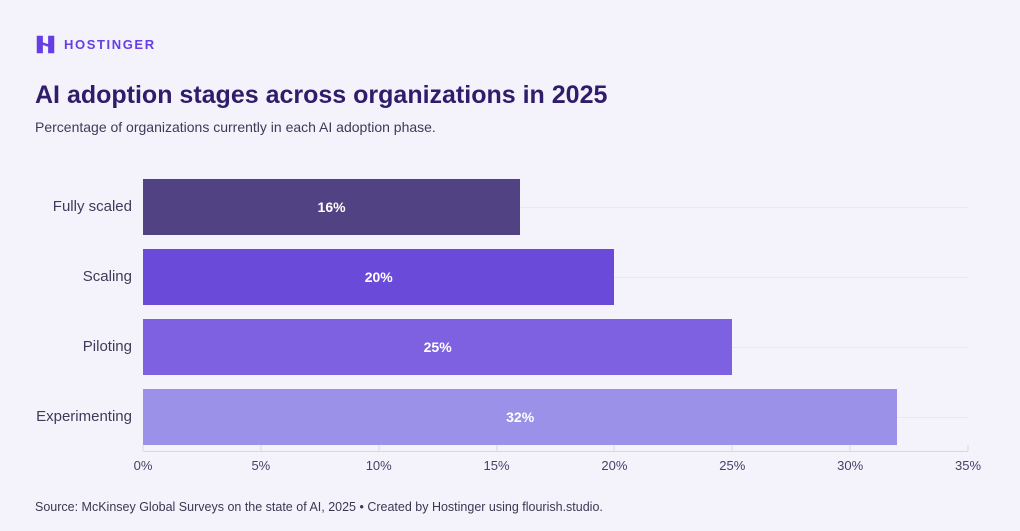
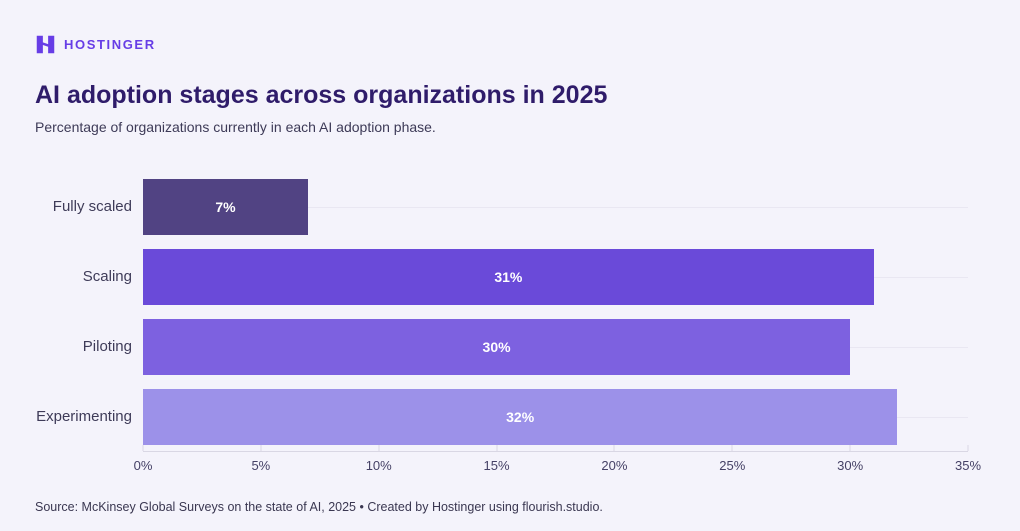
Fully scaled: 16% -> 7%
Scaling: 20% -> 31%
Piloting: 25% -> 30%
